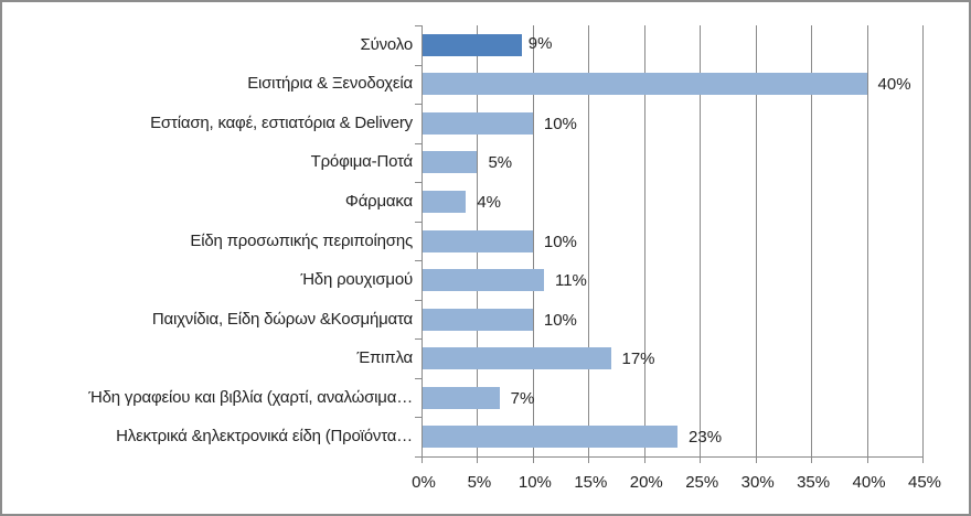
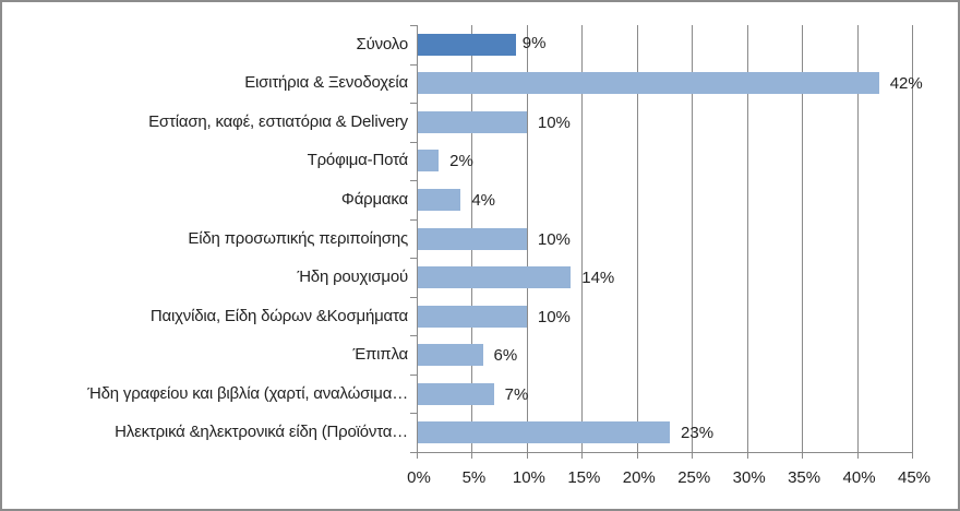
Εισιτήρια & Ξενοδοχεία: 40% -> 42%
Τρόφιμα-Ποτά: 5% -> 2%
Ήδη ρουχισμού: 11% -> 14%
Έπιπλα: 17% -> 6%
